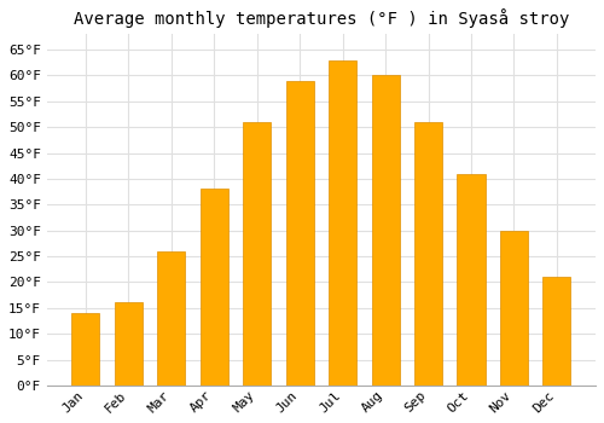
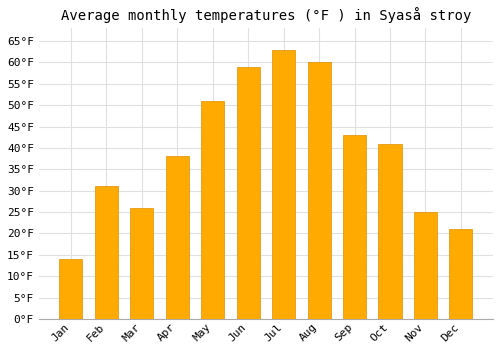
Feb: 16°F -> 31°F
Sep: 51°F -> 43°F
Nov: 30°F -> 25°F
